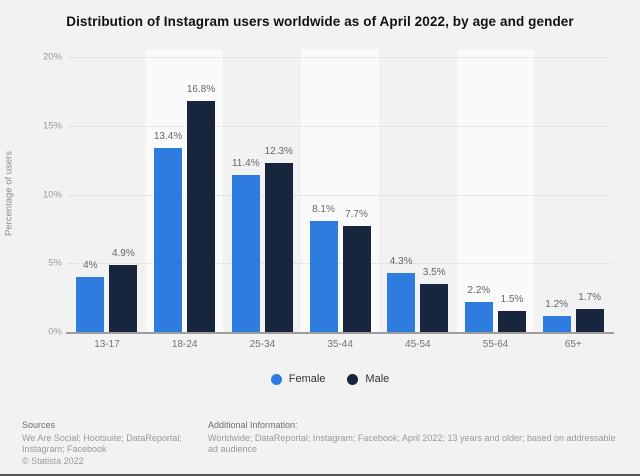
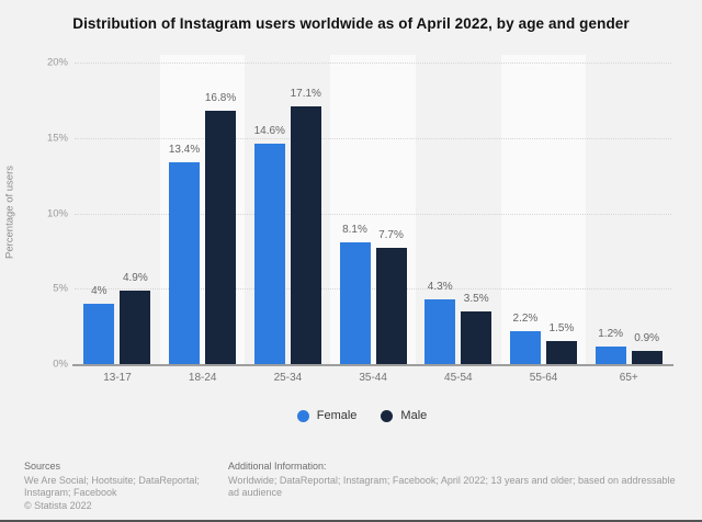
Female/25-34: 11.4% -> 14.6%
Male/25-34: 12.3% -> 17.1%
Male/65+: 1.7% -> 0.9%
